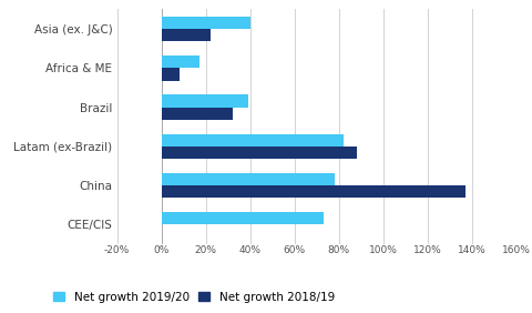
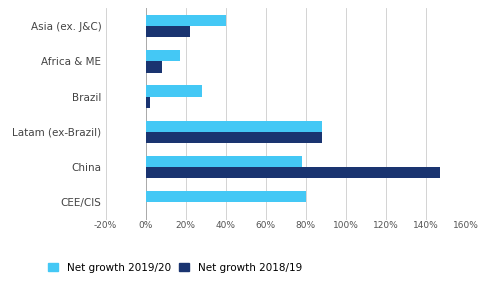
Net growth 2019/20/Brazil: 39% -> 28%
Net growth 2018/19/Brazil: 32% -> 2%
Net growth 2019/20/Latam (ex-Brazil): 82% -> 88%
Net growth 2018/19/China: 137% -> 147%
Net growth 2019/20/CEE/CIS: 73% -> 80%
